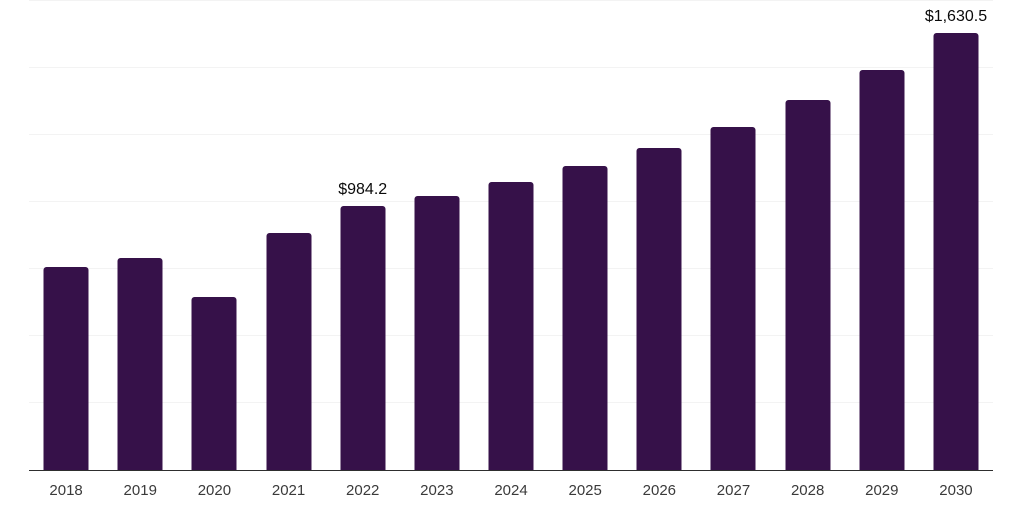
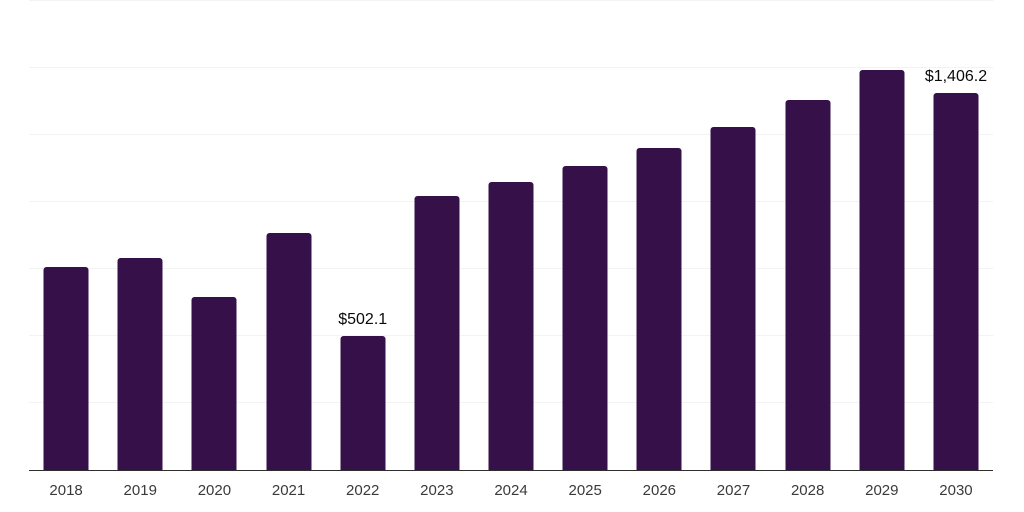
2022: $984.2 -> $502.1
2030: $1,630.5 -> $1,406.2
